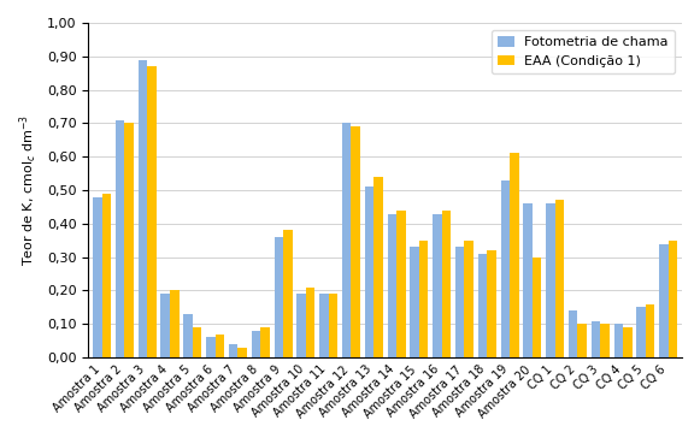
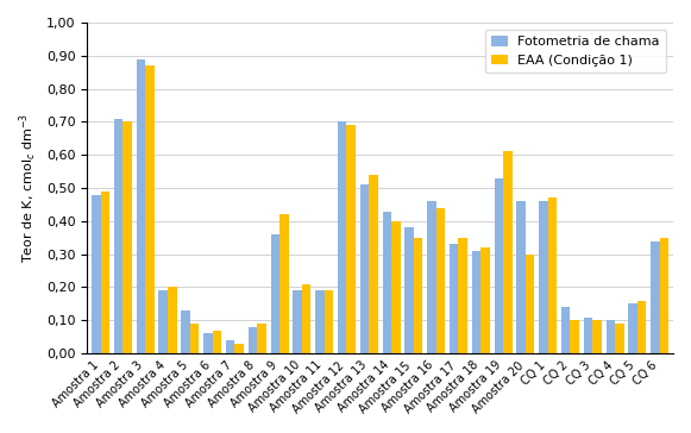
EAA (Condição 1)/Amostra 9: 0,38 -> 0,42
EAA (Condição 1)/Amostra 14: 0,44 -> 0,40
Fotometria de chama/Amostra 15: 0,33 -> 0,38
Fotometria de chama/Amostra 16: 0,43 -> 0,46
